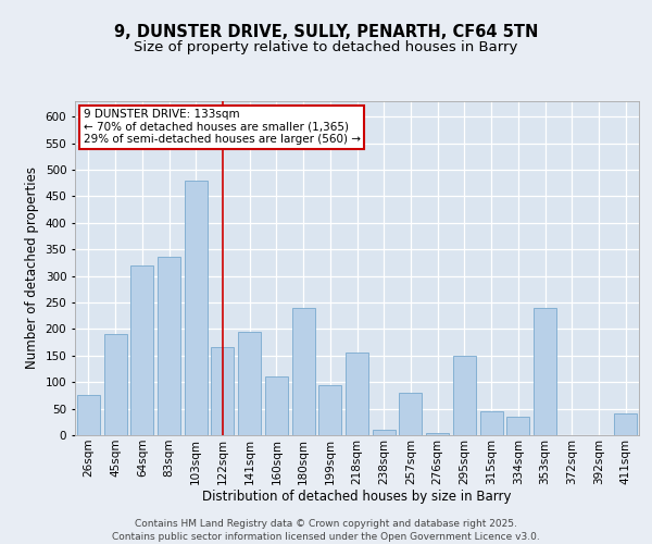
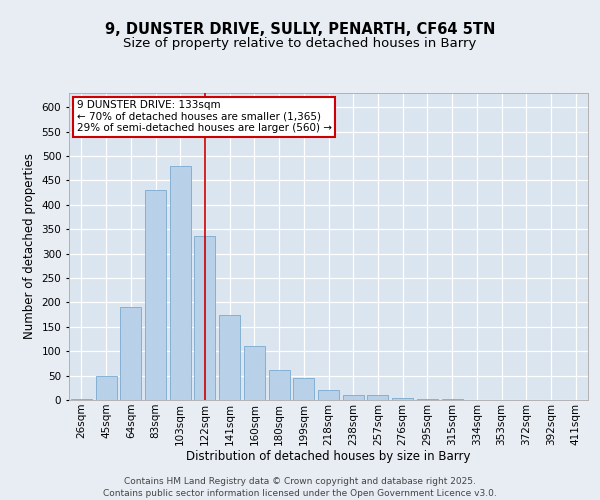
26sqm: 75 -> 3
45sqm: 190 -> 50
64sqm: 320 -> 190
83sqm: 335 -> 430
122sqm: 165 -> 335
141sqm: 195 -> 175
180sqm: 240 -> 62
199sqm: 95 -> 45
218sqm: 155 -> 20
257sqm: 80 -> 10
295sqm: 150 -> 3
315sqm: 45 -> 2
334sqm: 35 -> 1
353sqm: 240 -> 1
411sqm: 40 -> 1
